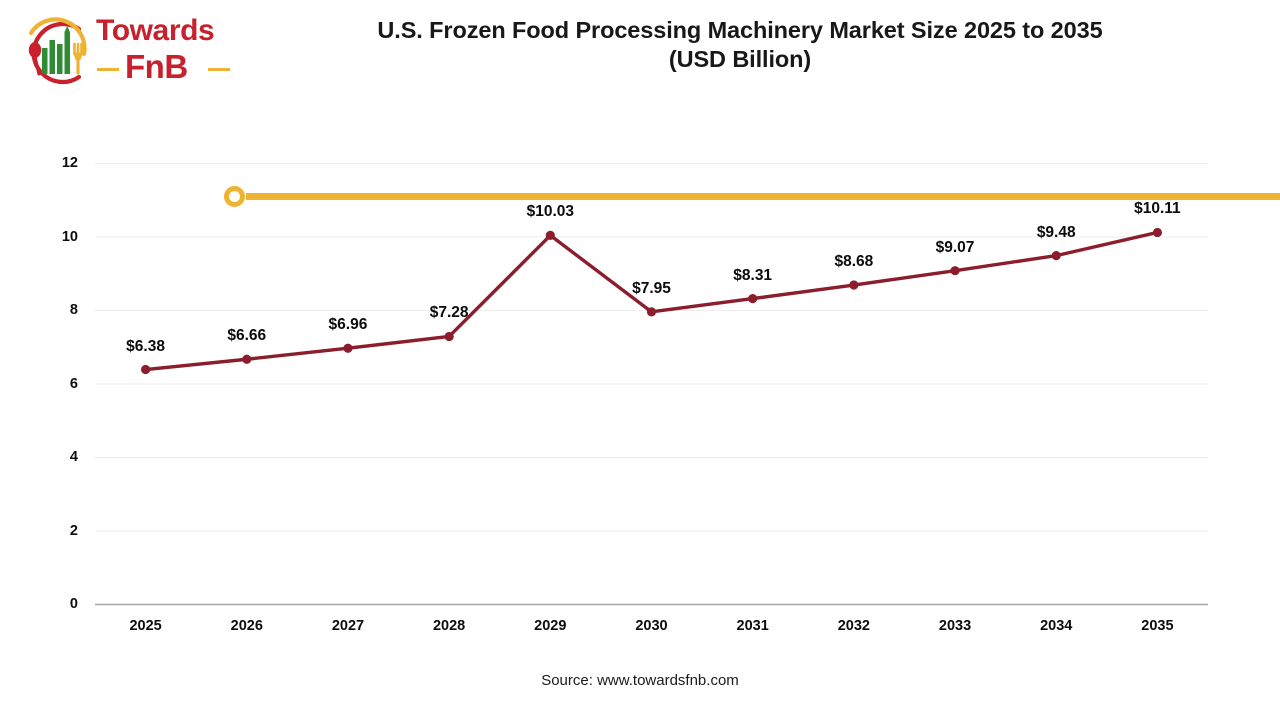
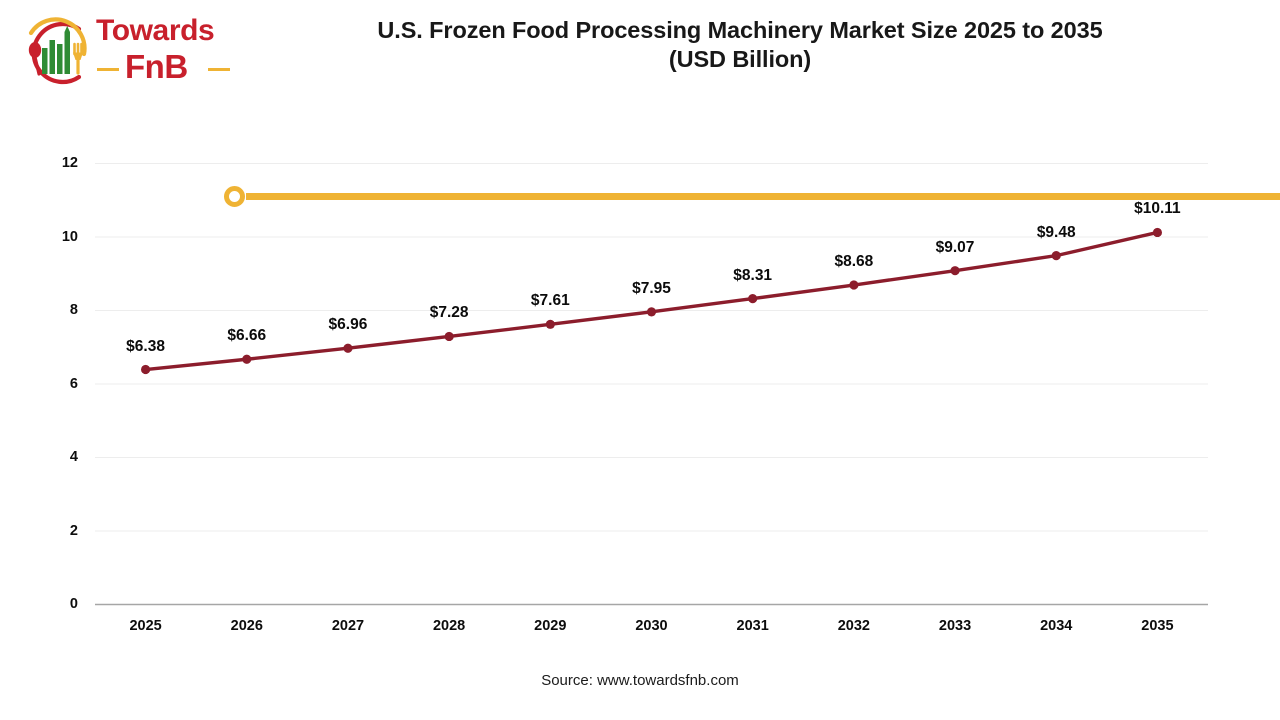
2029: $10.03 -> $7.61
